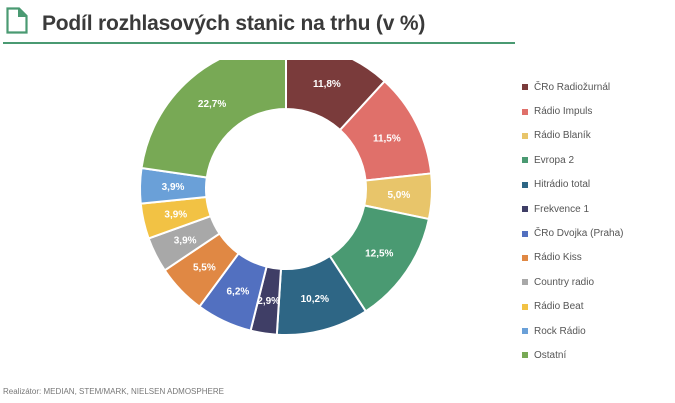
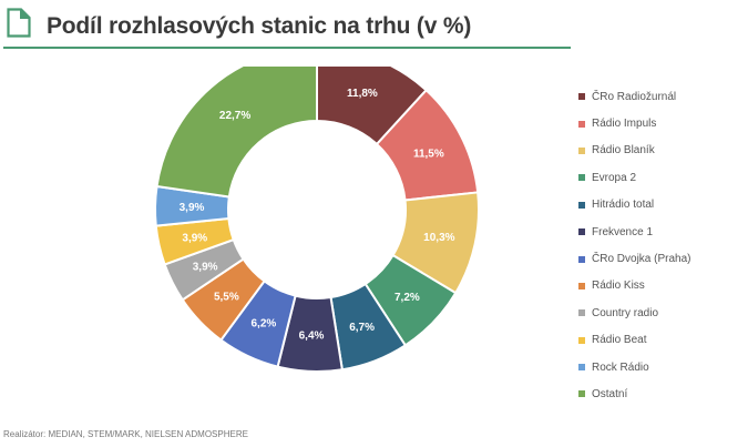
Rádio Blaník: 5,0% -> 10,3%
Evropa 2: 12,5% -> 7,2%
Hitrádio total: 10,2% -> 6,7%
Frekvence 1: 2,9% -> 6,4%
